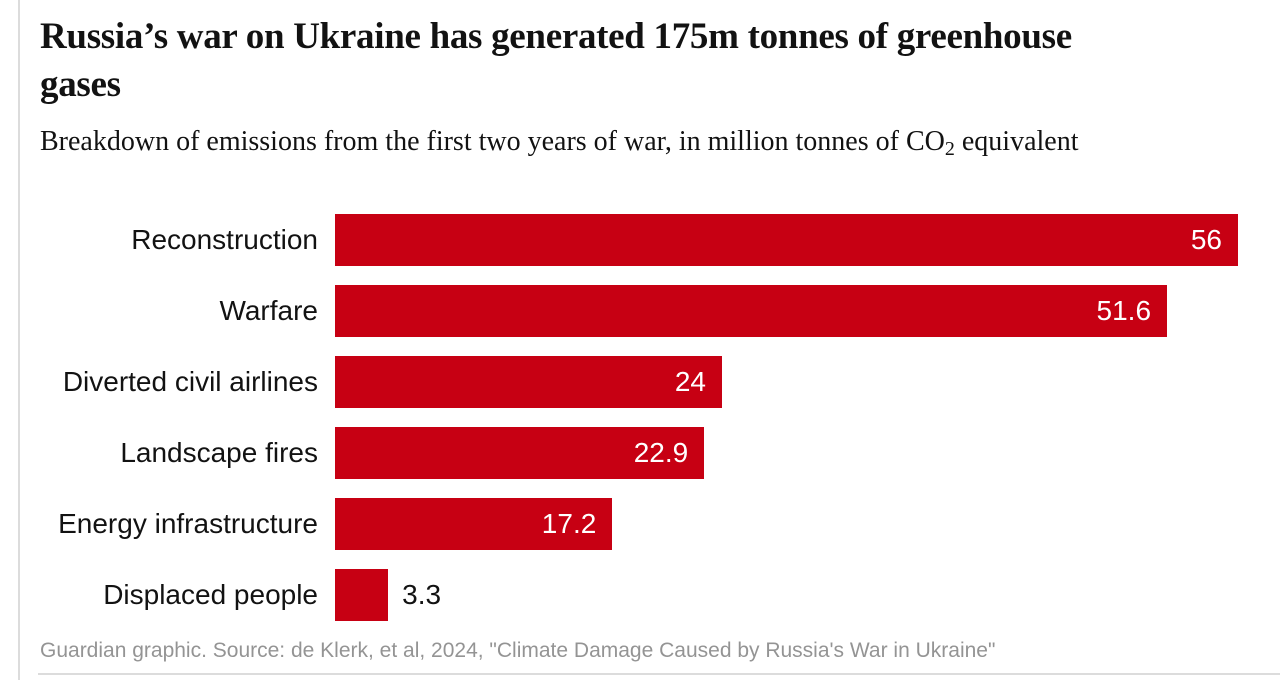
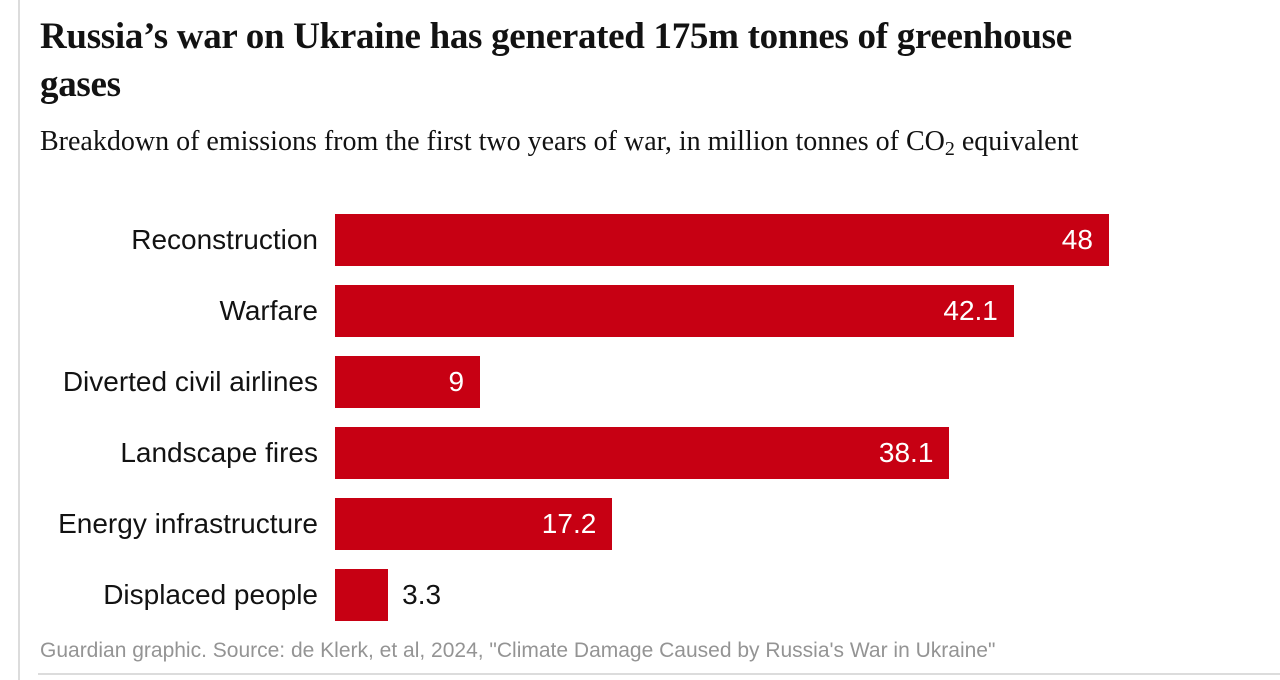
Reconstruction: 56 -> 48
Warfare: 51.6 -> 42.1
Diverted civil airlines: 24 -> 9
Landscape fires: 22.9 -> 38.1
